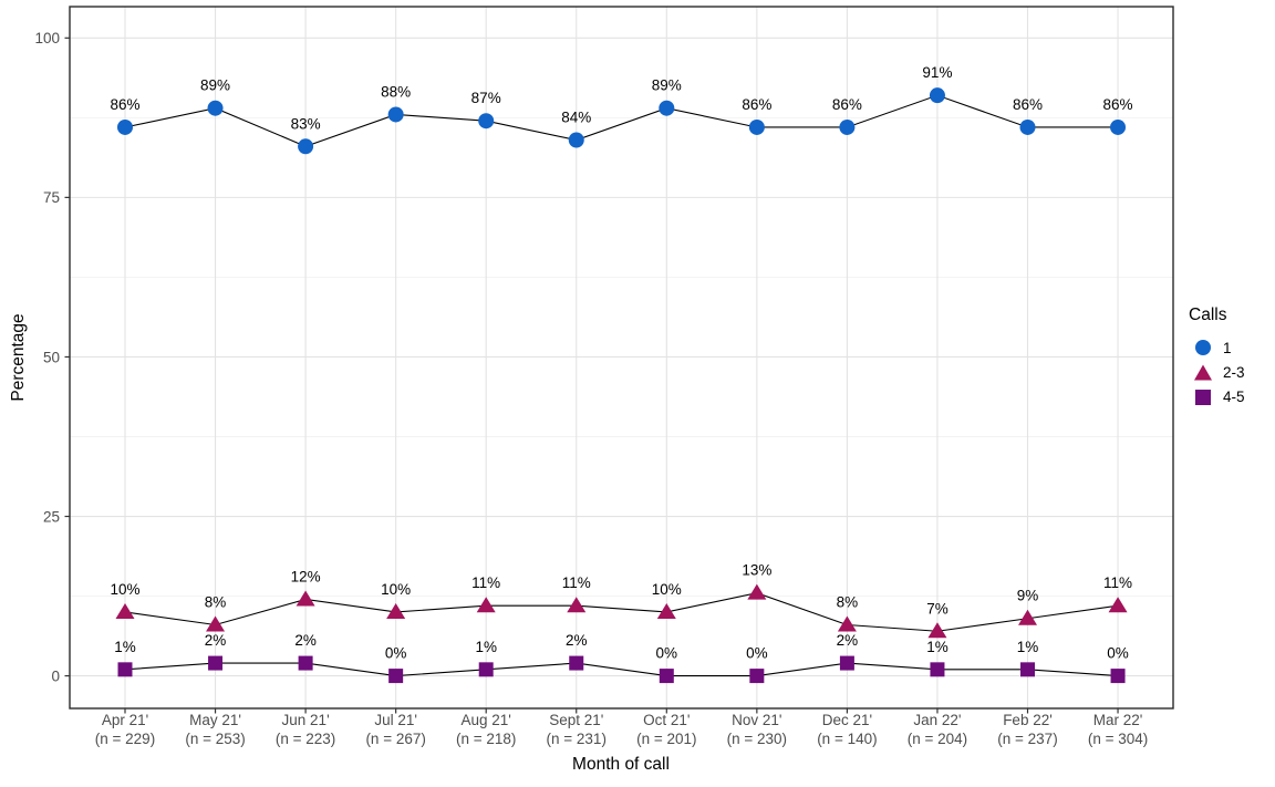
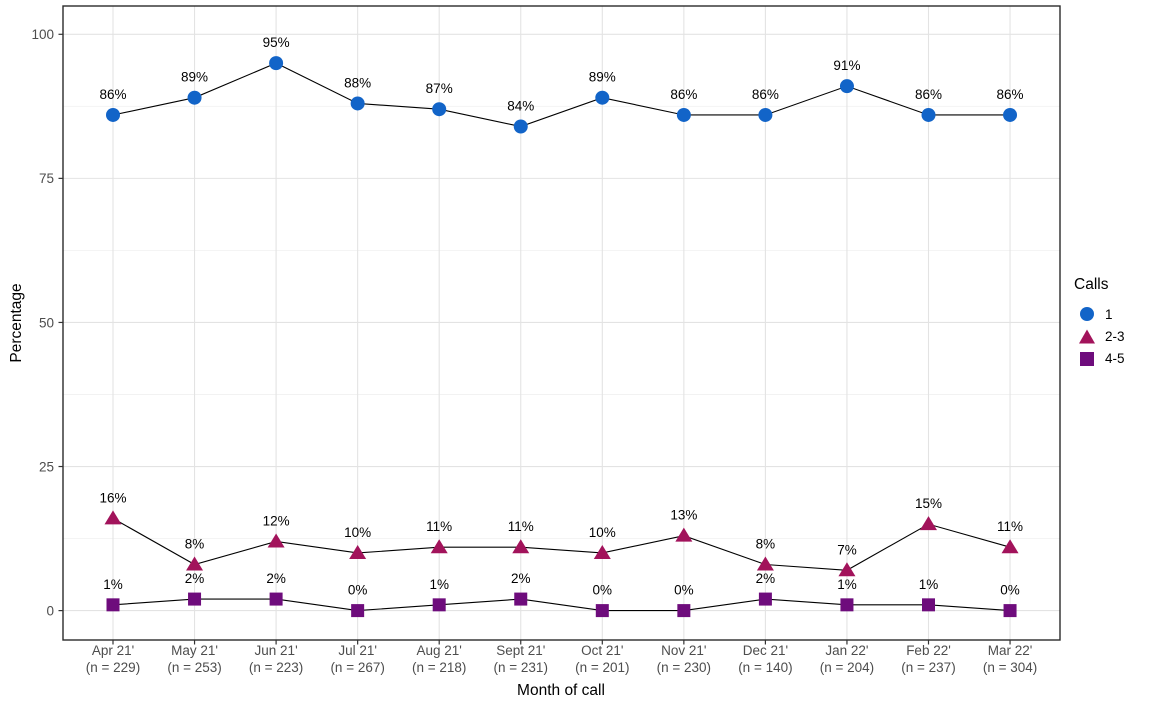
2-3/Apr 21': 10% -> 16%
1/Jun 21': 83% -> 95%
2-3/Feb 22': 9% -> 15%
